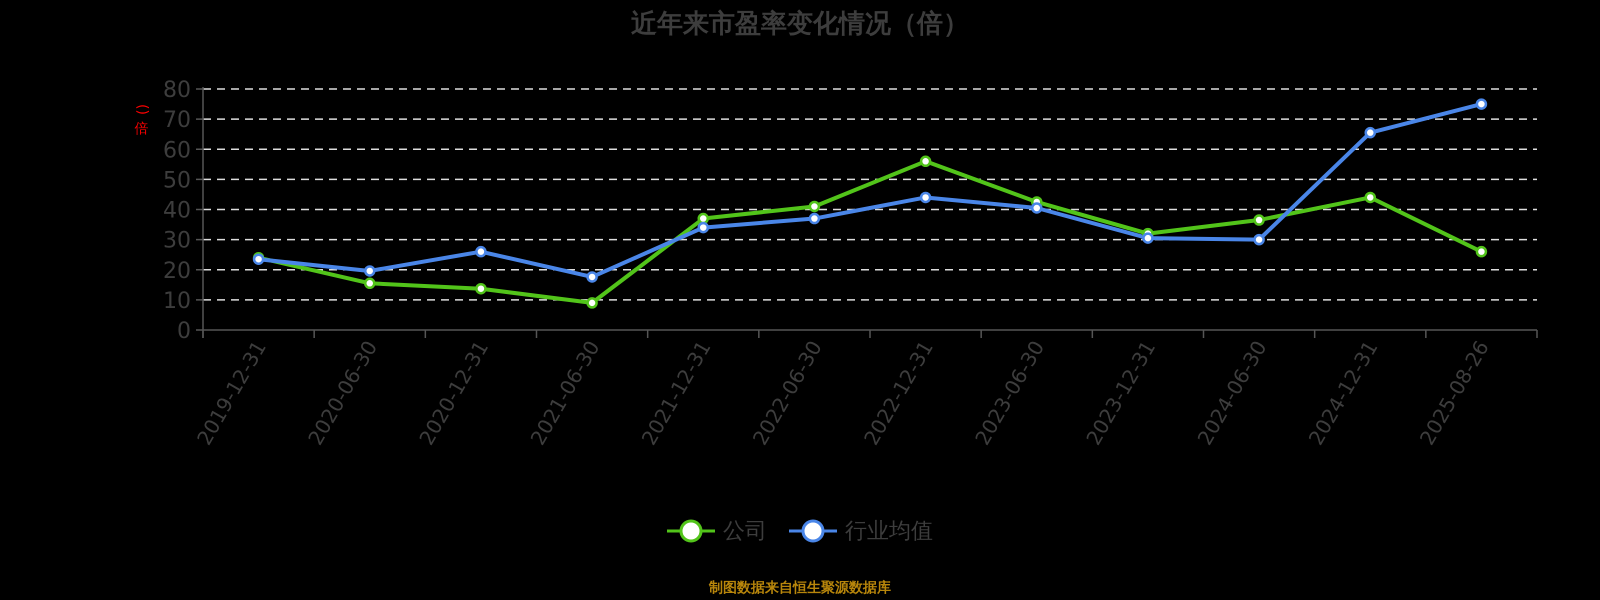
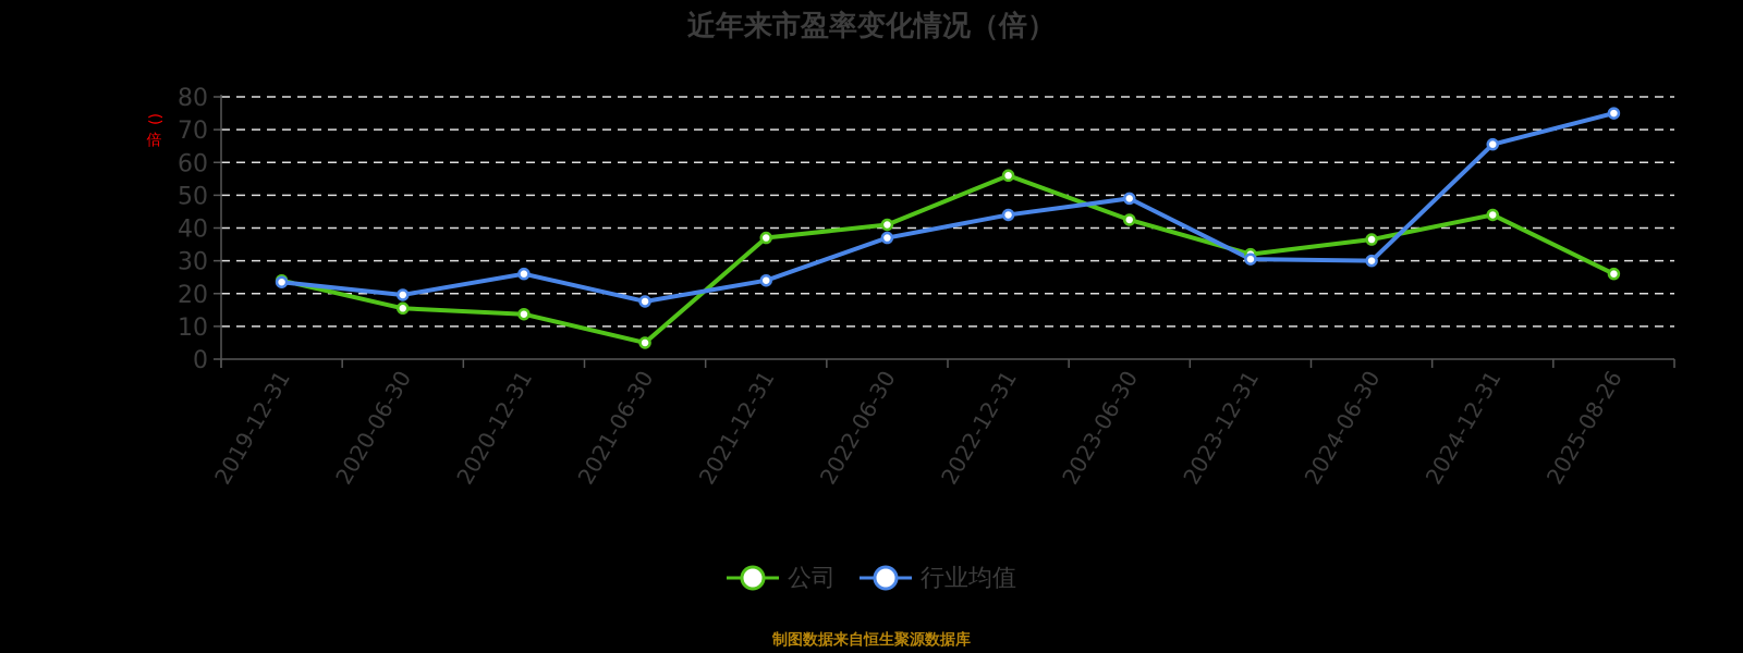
公司/2021-06-30: 9 -> 5
行业均值/2021-12-31: 34 -> 24
行业均值/2023-06-30: 40 -> 49
